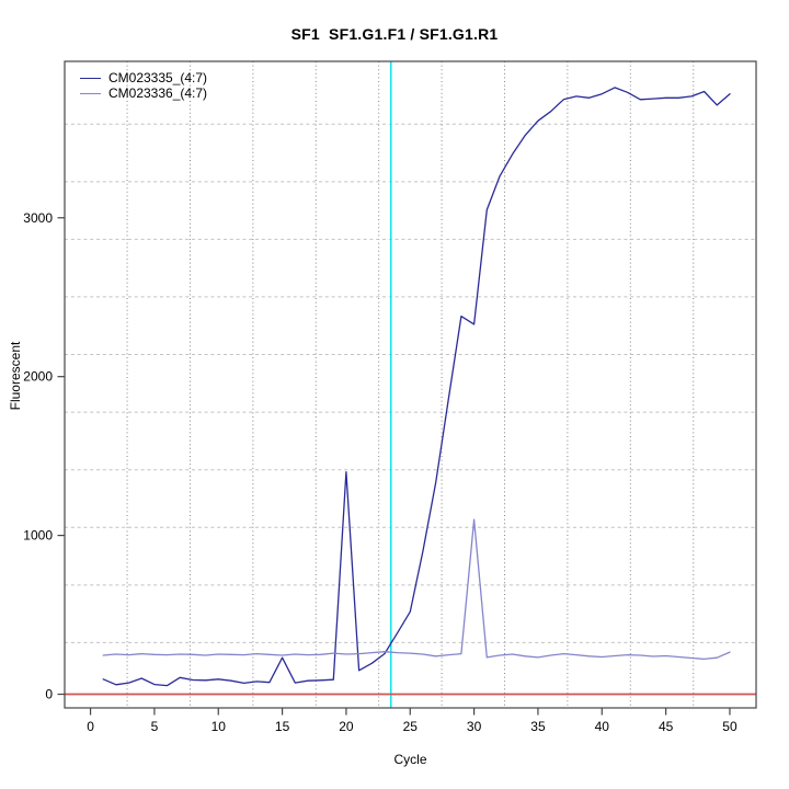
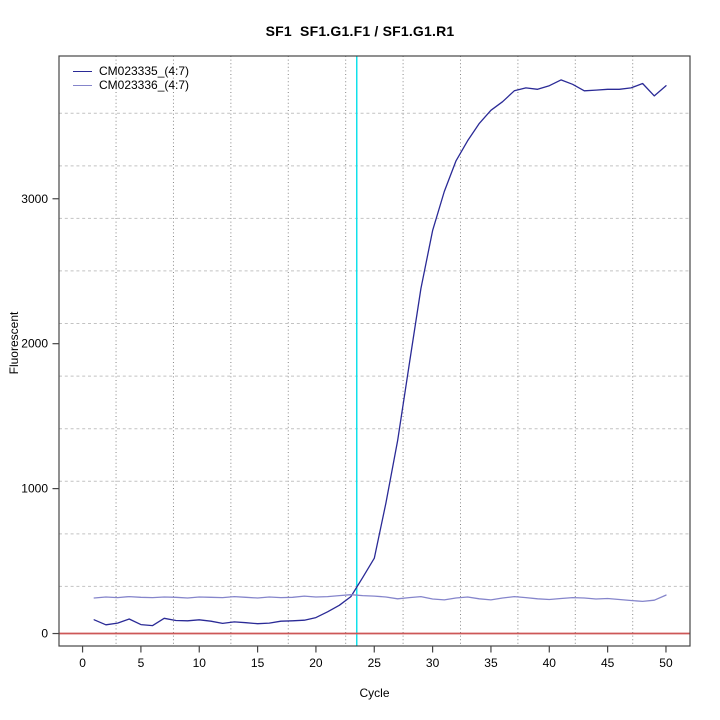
CM023335_(4:7)/15: 230 -> 70
CM023335_(4:7)/20: 1400 -> 110
CM023335_(4:7)/30: 2330 -> 2780
CM023336_(4:7)/30: 1100 -> 240
